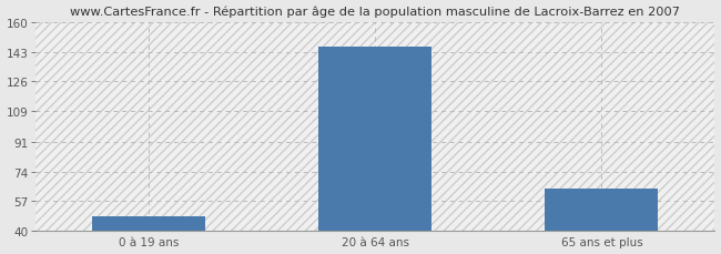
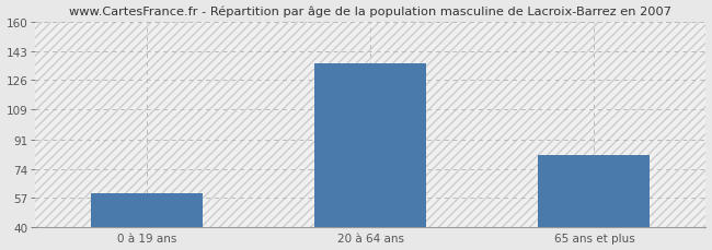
0 à 19 ans: 48 -> 60
20 à 64 ans: 146 -> 136
65 ans et plus: 64 -> 82
